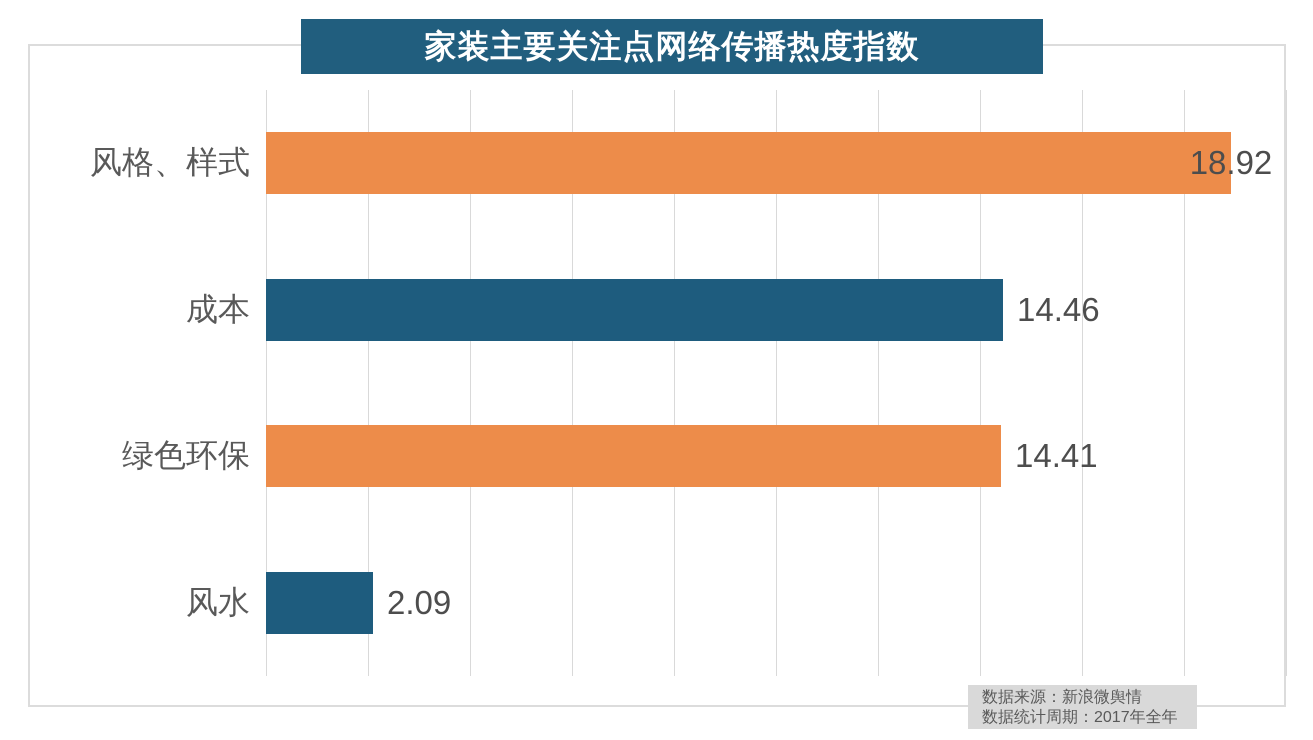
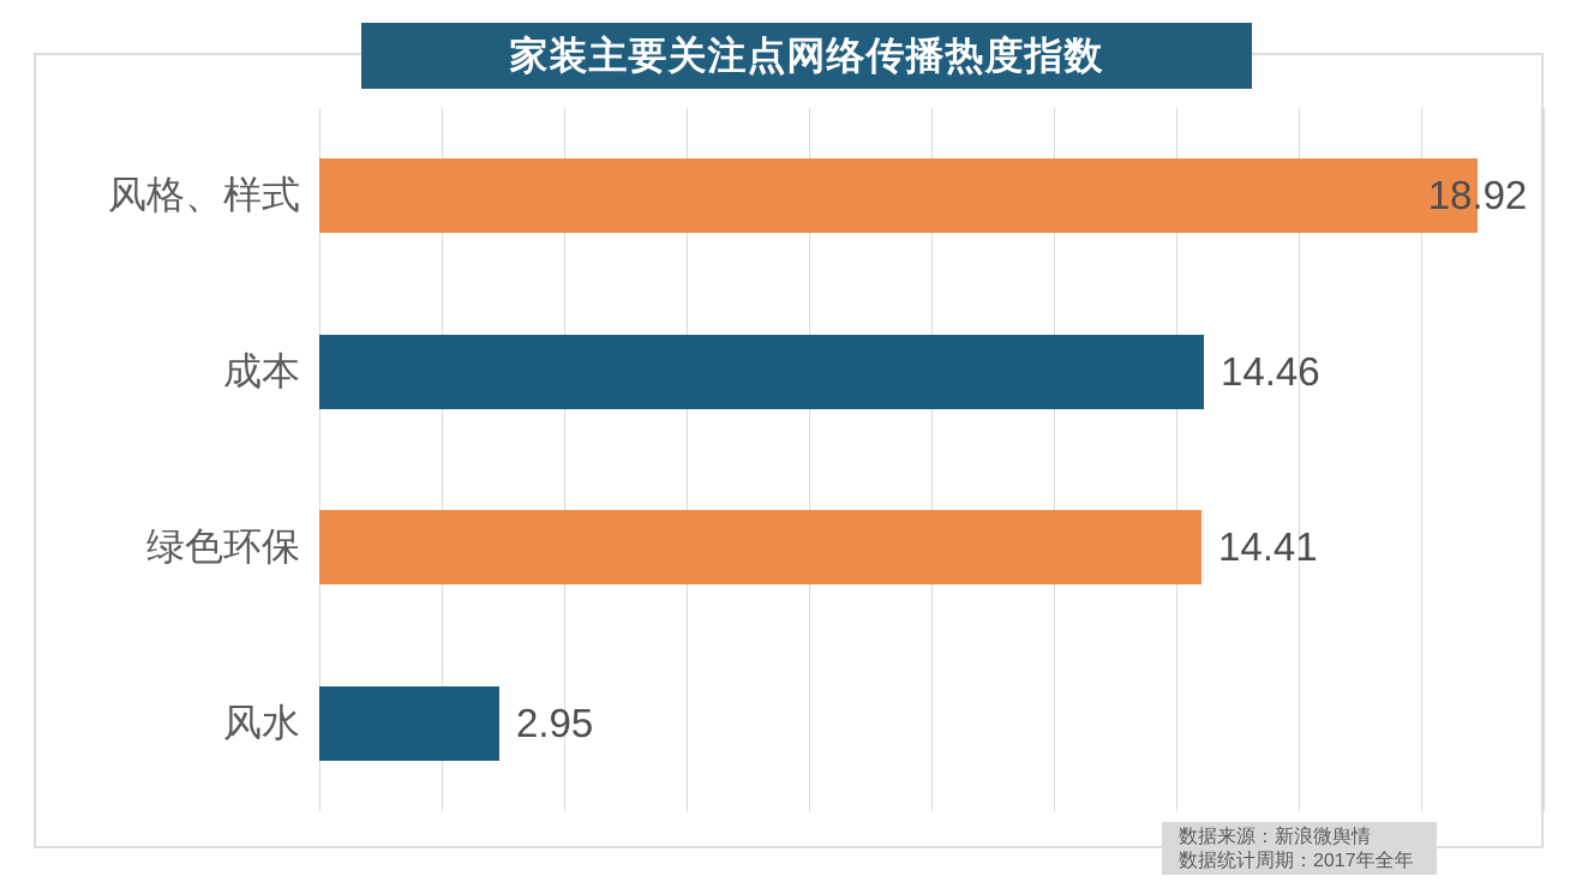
风水: 2.09 -> 2.95
